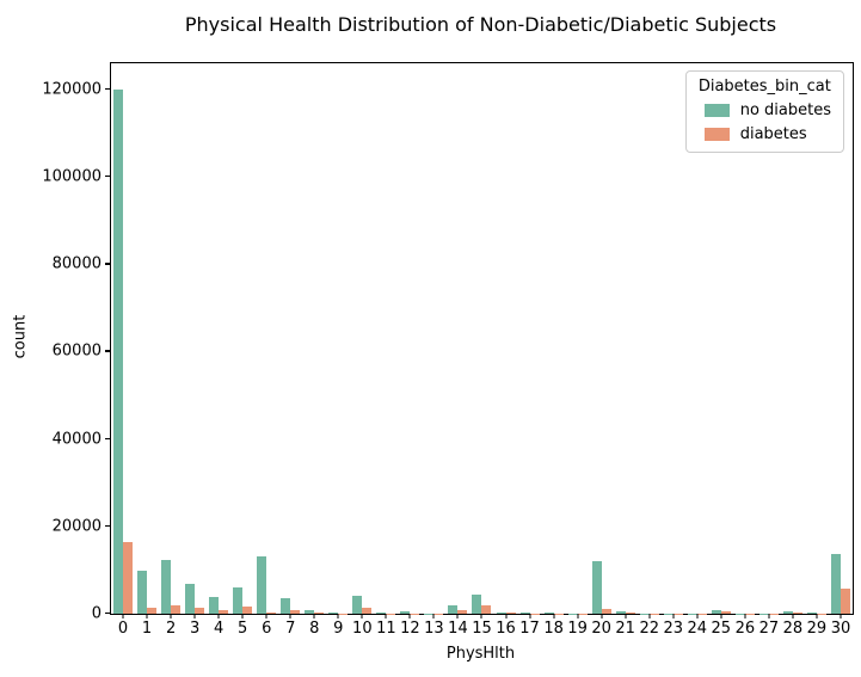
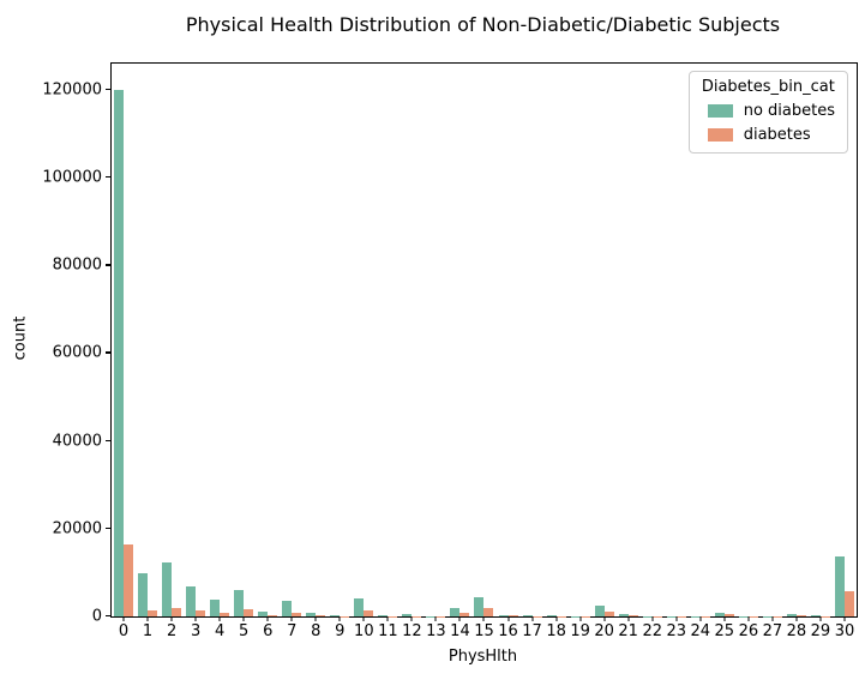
no diabetes/6: 13000 -> 1000
no diabetes/20: 12000 -> 2000
